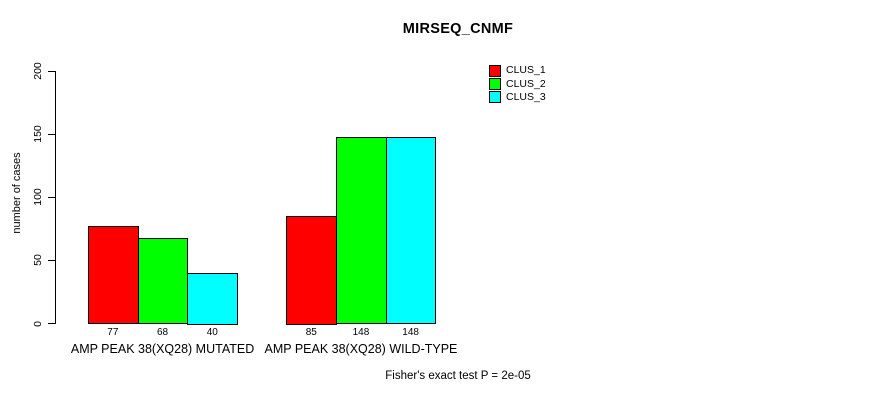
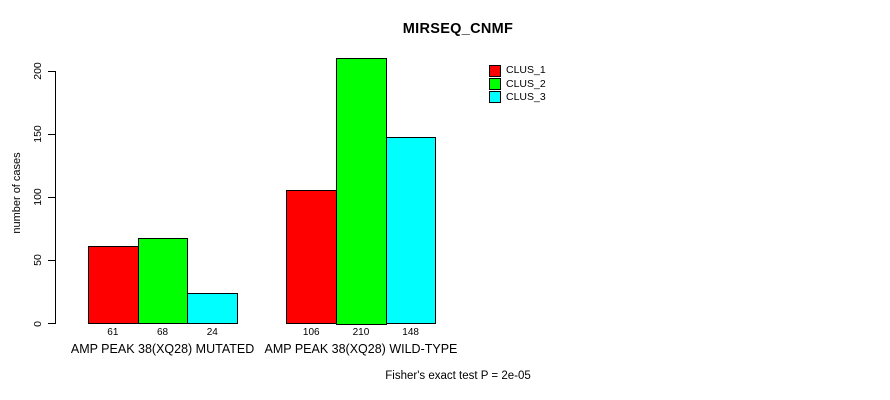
CLUS_1/AMP PEAK 38(XQ28) MUTATED: 77 -> 61
CLUS_3/AMP PEAK 38(XQ28) MUTATED: 40 -> 24
CLUS_1/AMP PEAK 38(XQ28) WILD-TYPE: 85 -> 106
CLUS_2/AMP PEAK 38(XQ28) WILD-TYPE: 148 -> 210
